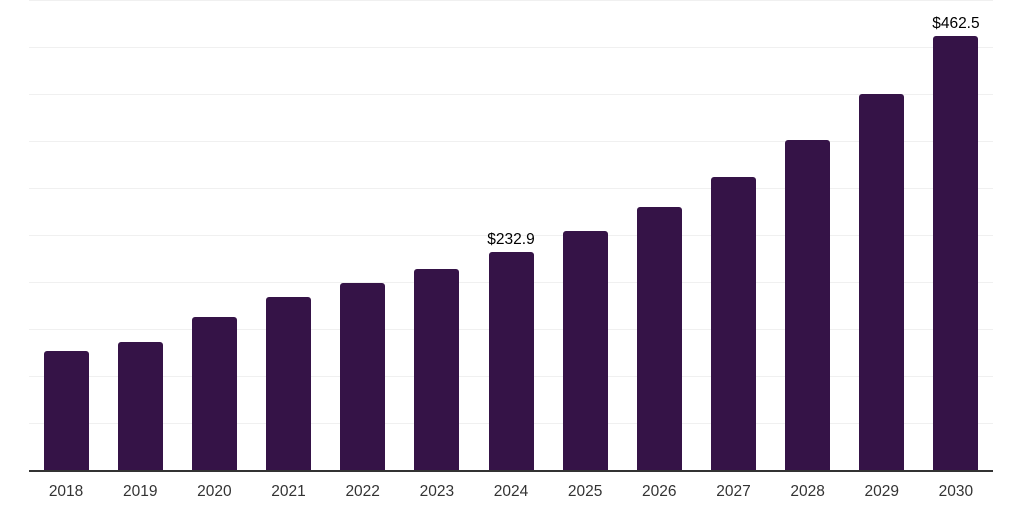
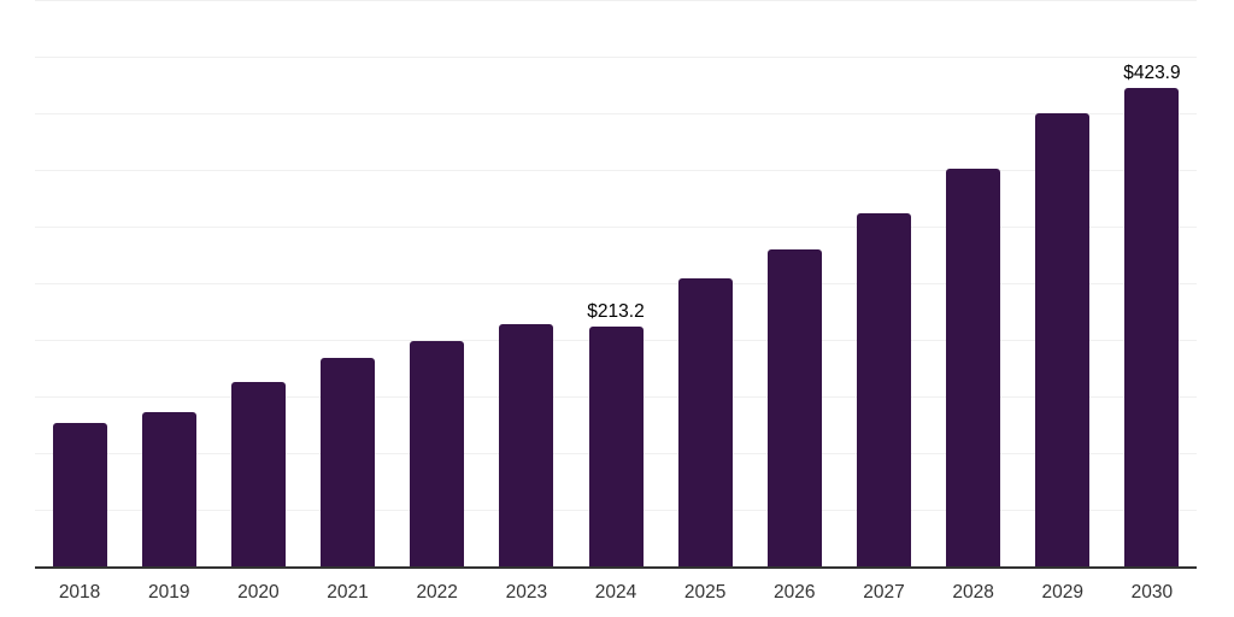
2024: $232.9 -> $213.2
2030: $462.5 -> $423.9
